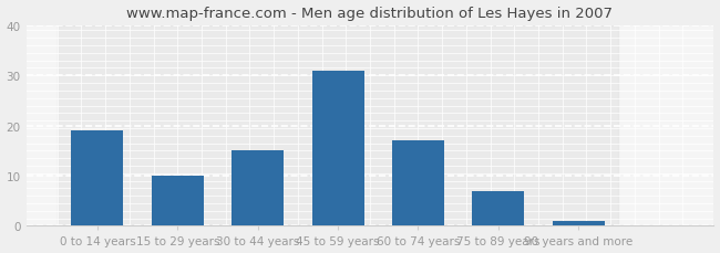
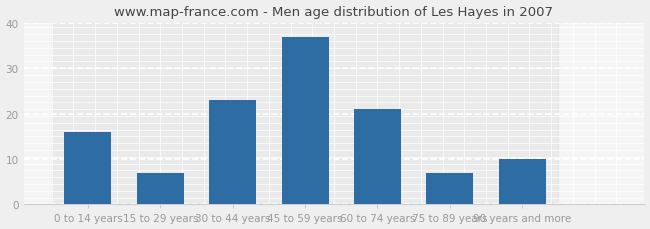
0 to 14 years: 19 -> 16
15 to 29 years: 10 -> 7
30 to 44 years: 15 -> 23
45 to 59 years: 31 -> 37
60 to 74 years: 17 -> 21
90 years and more: 1 -> 10
